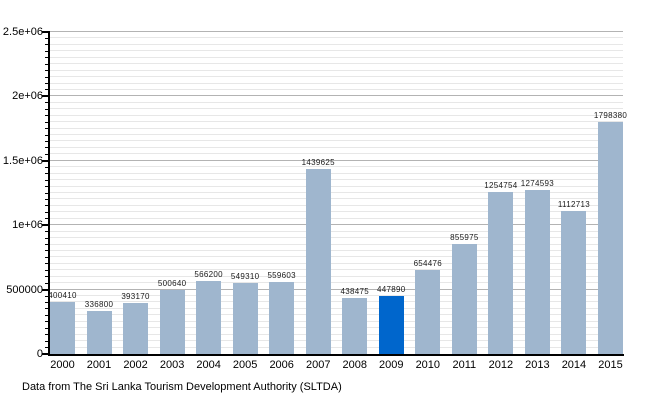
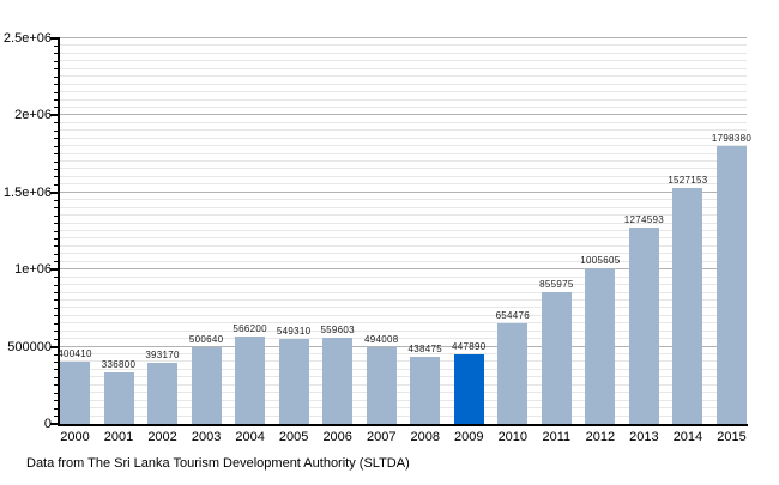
2007: 1439625 -> 494008
2012: 1254754 -> 1005605
2014: 1112713 -> 1527153
